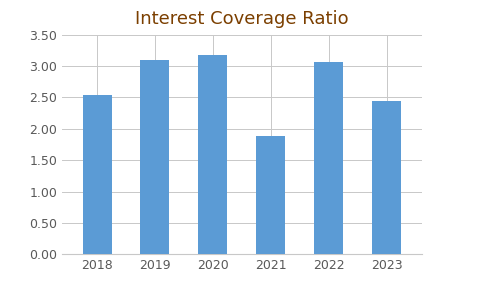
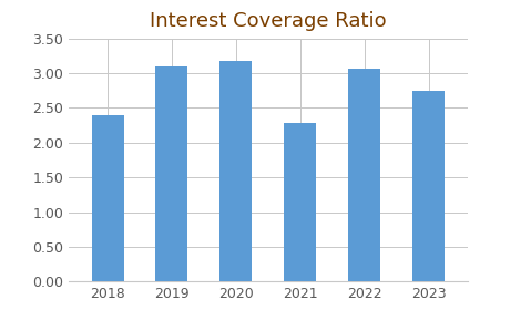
2018: 2.54 -> 2.40
2021: 1.88 -> 2.29
2023: 2.44 -> 2.75
